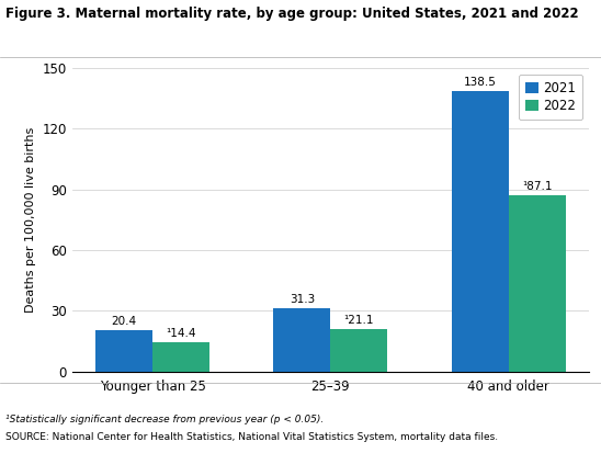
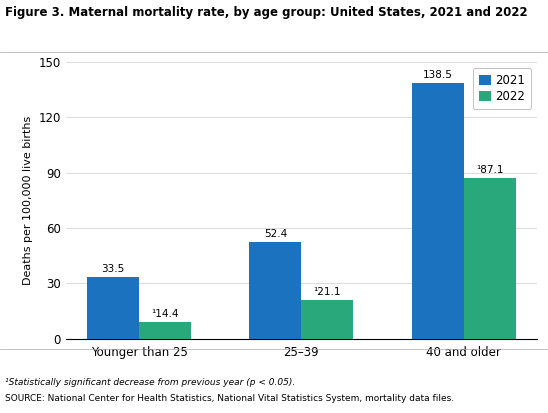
2021/Younger than 25: 20.4 -> 33.5
2022/Younger than 25: 14 -> 9
2021/25–39: 31.3 -> 52.4
